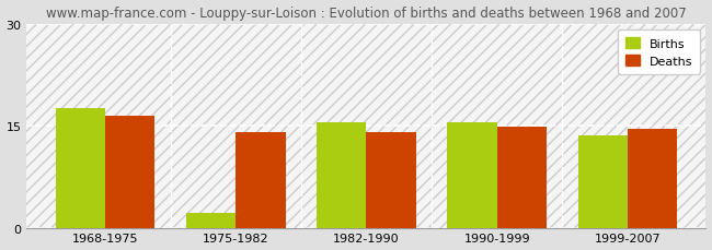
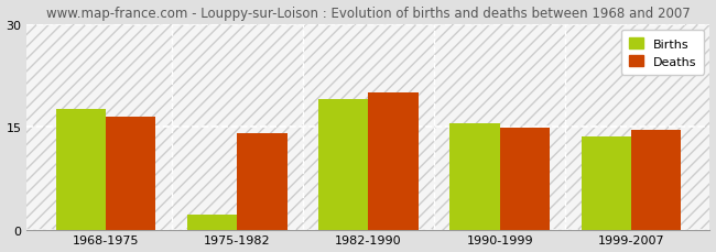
Births/1982-1990: 15.5 -> 19.0
Deaths/1982-1990: 14.0 -> 20.0
